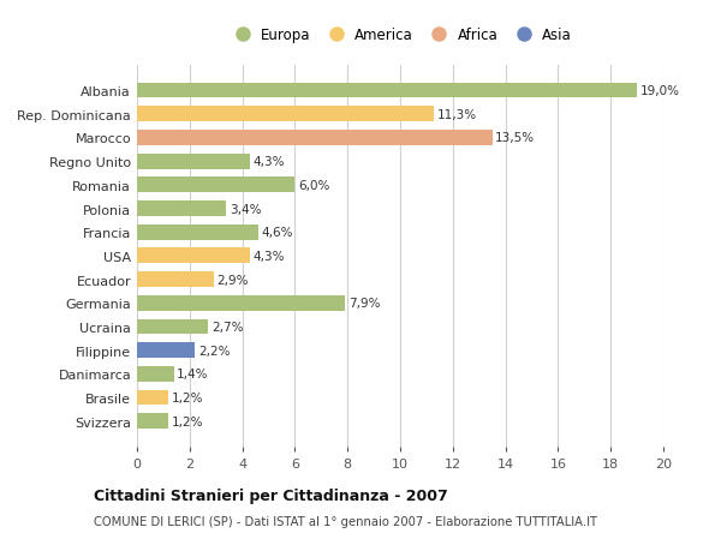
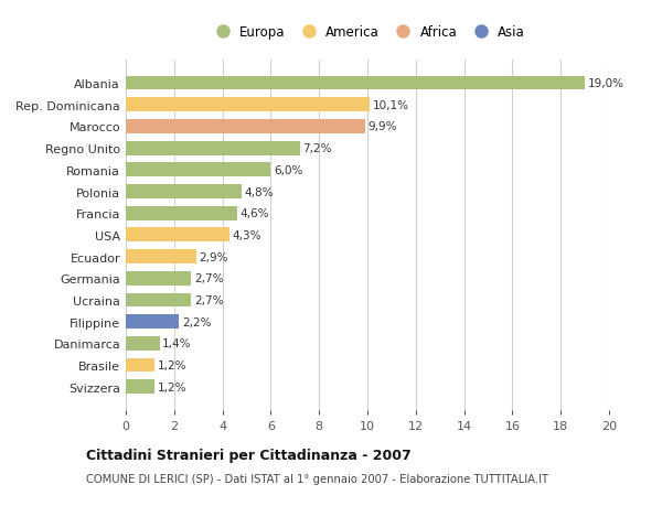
Rep. Dominicana: 11,3% -> 10,1%
Marocco: 13,5% -> 9,9%
Regno Unito: 4,3% -> 7,2%
Polonia: 3,4% -> 4,8%
Germania: 7,9% -> 2,7%
